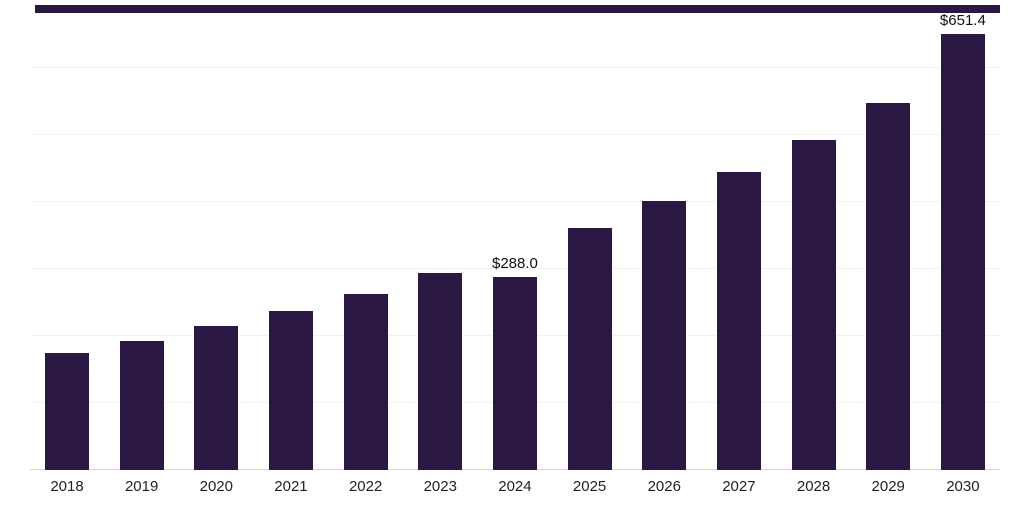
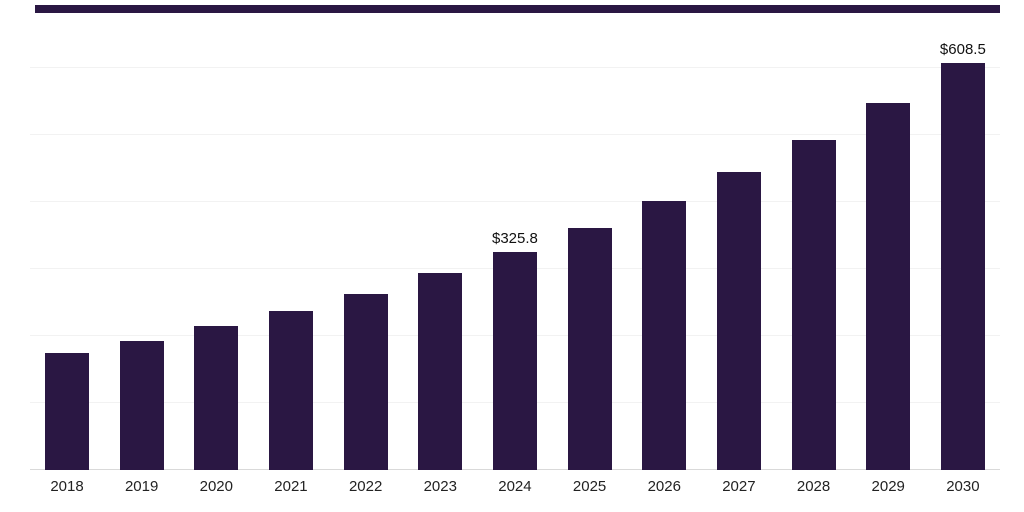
2024: $288.0 -> $325.8
2030: $651.4 -> $608.5
